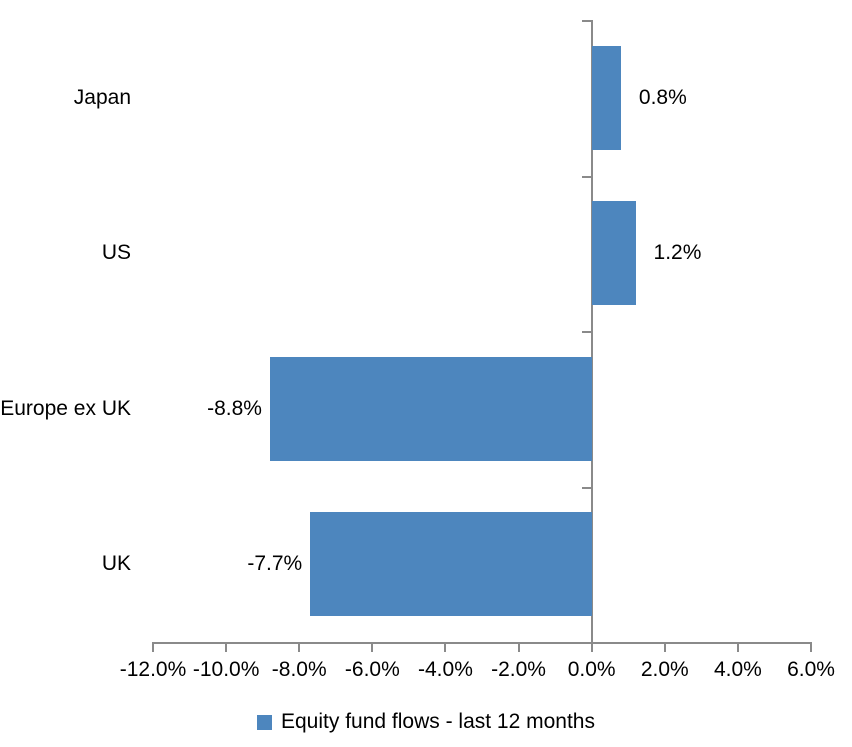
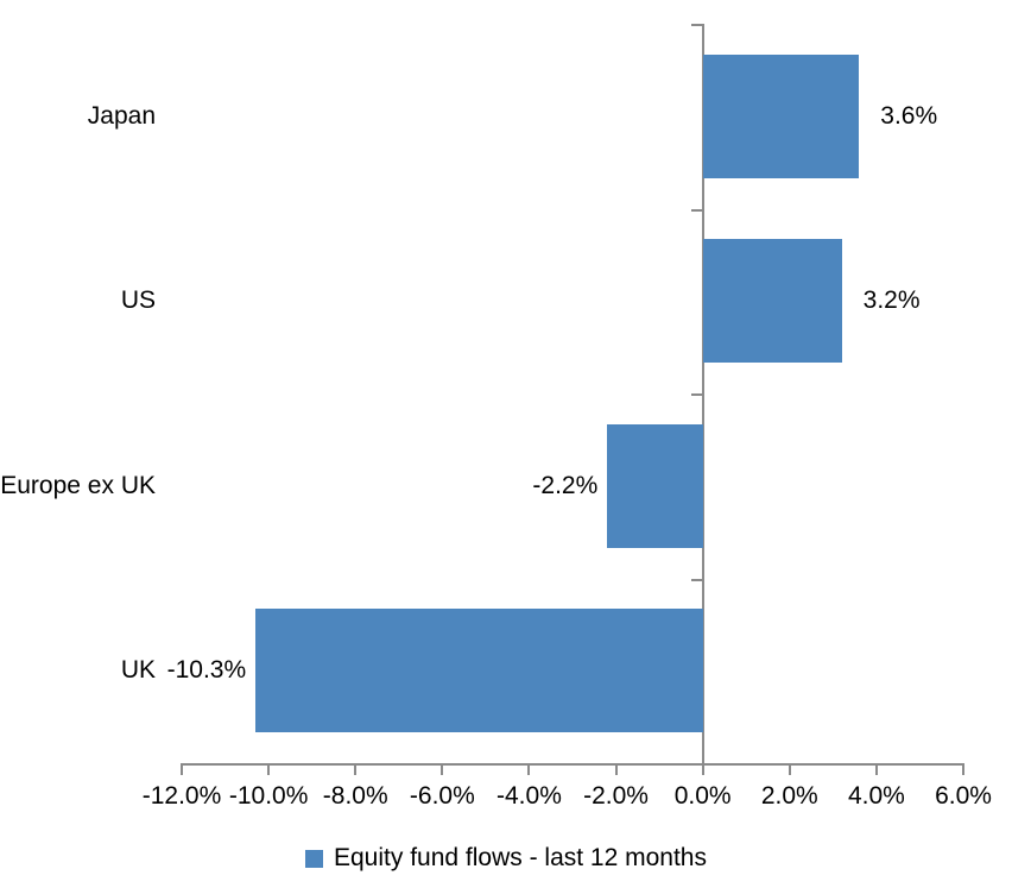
Japan: 0.8% -> 3.6%
US: 1.2% -> 3.2%
Europe ex UK: -8.8% -> -2.2%
UK: -7.7% -> -10.3%
